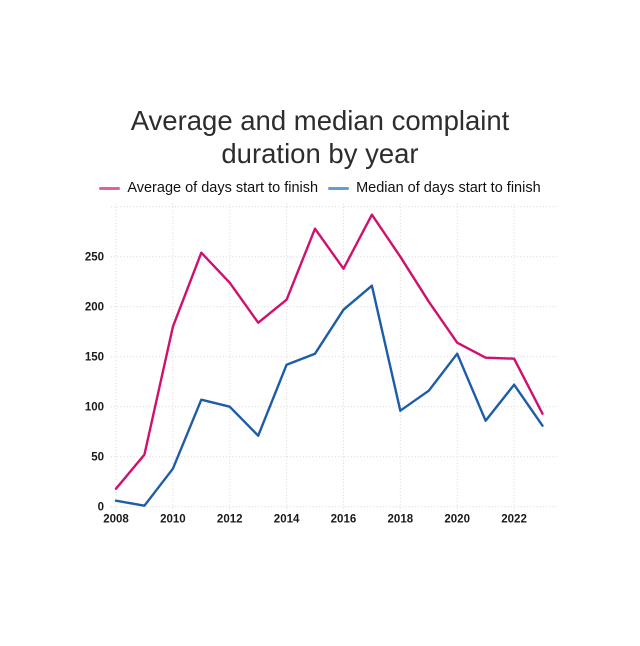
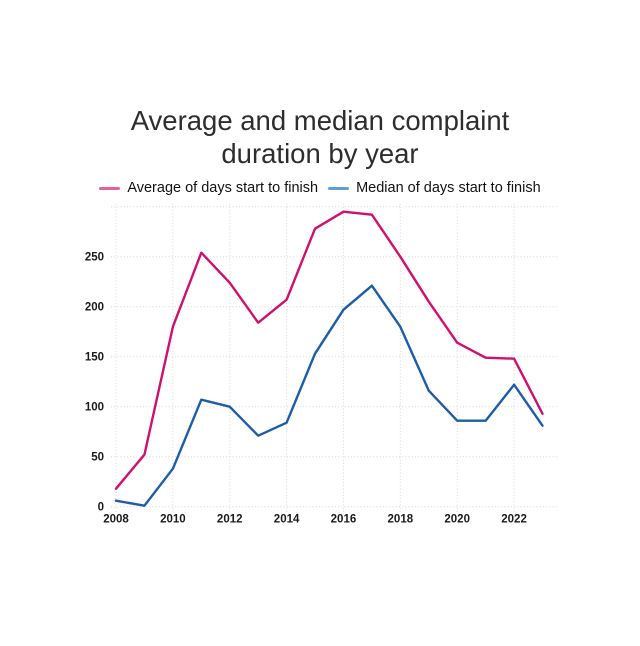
Median of days start to finish/2014: 142 -> 84
Average of days start to finish/2016: 238 -> 295
Median of days start to finish/2018: 96 -> 180
Median of days start to finish/2020: 153 -> 86
